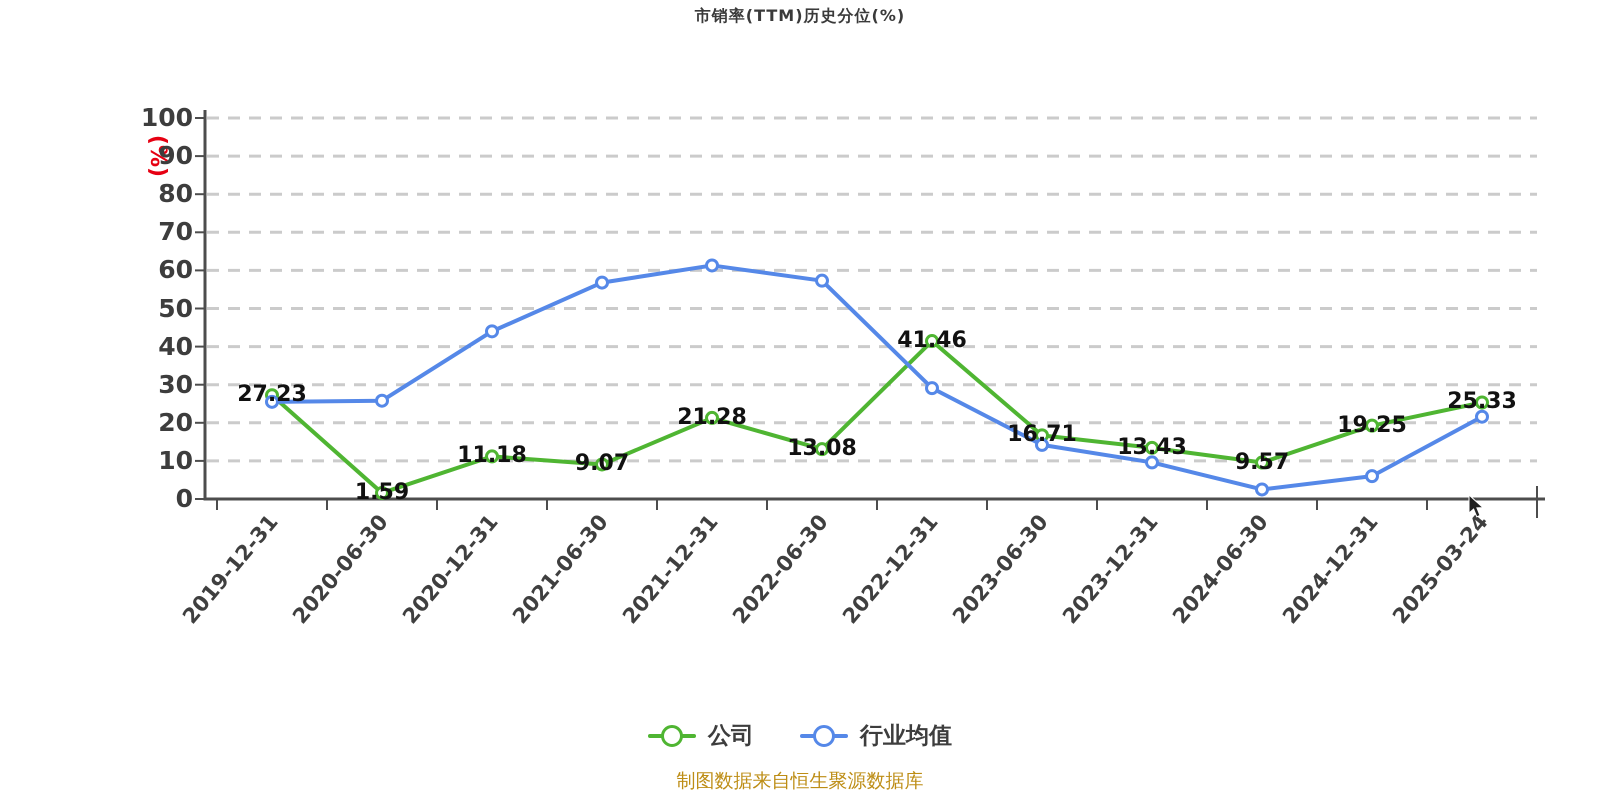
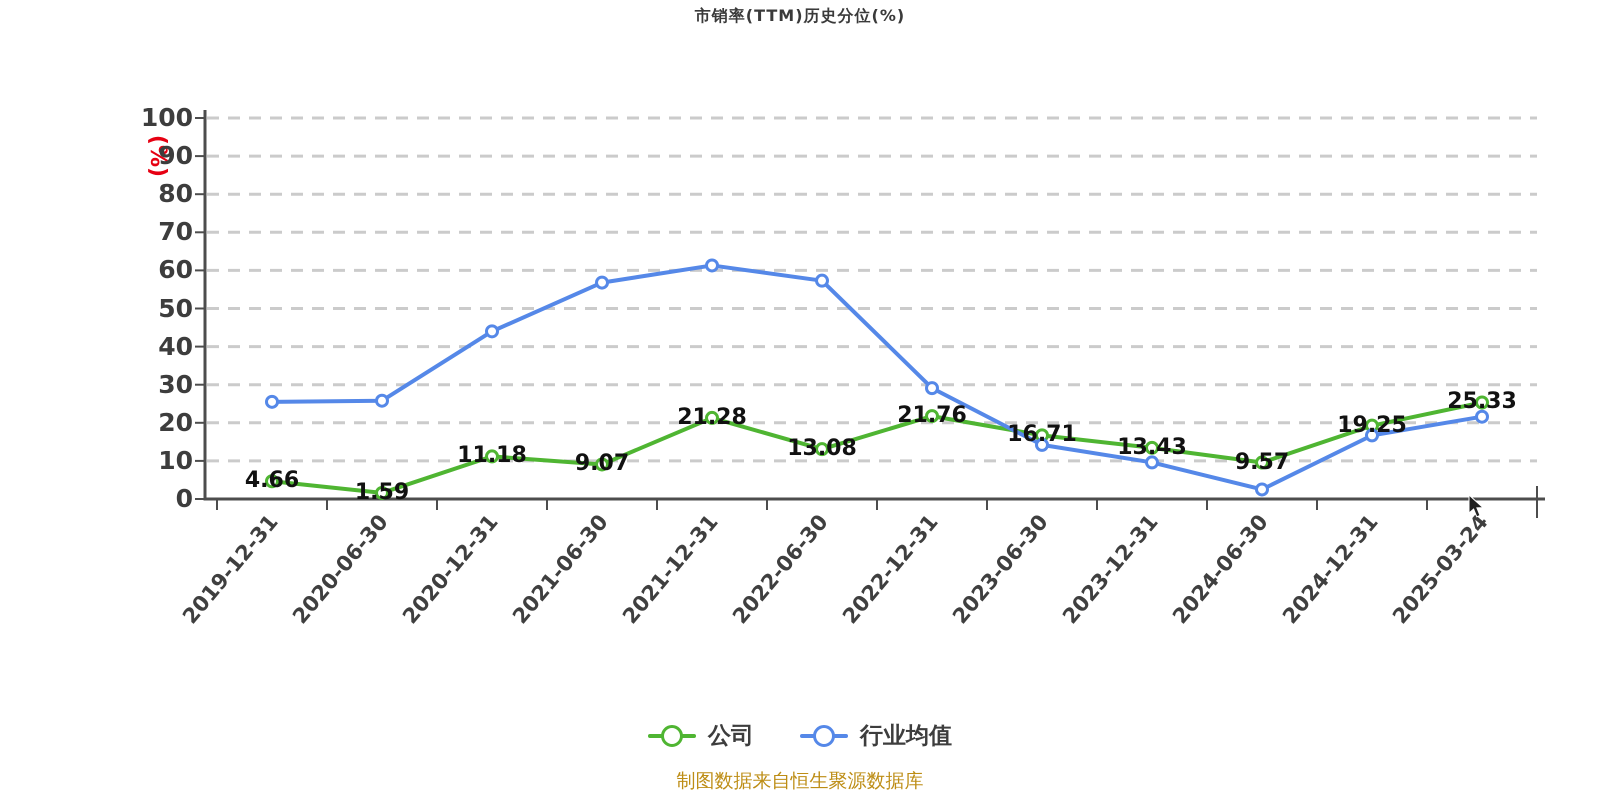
公司/2019-12-31: 27.23 -> 4.66
公司/2022-12-31: 41.46 -> 21.76
行业均值/2024-12-31: 6 -> 17
